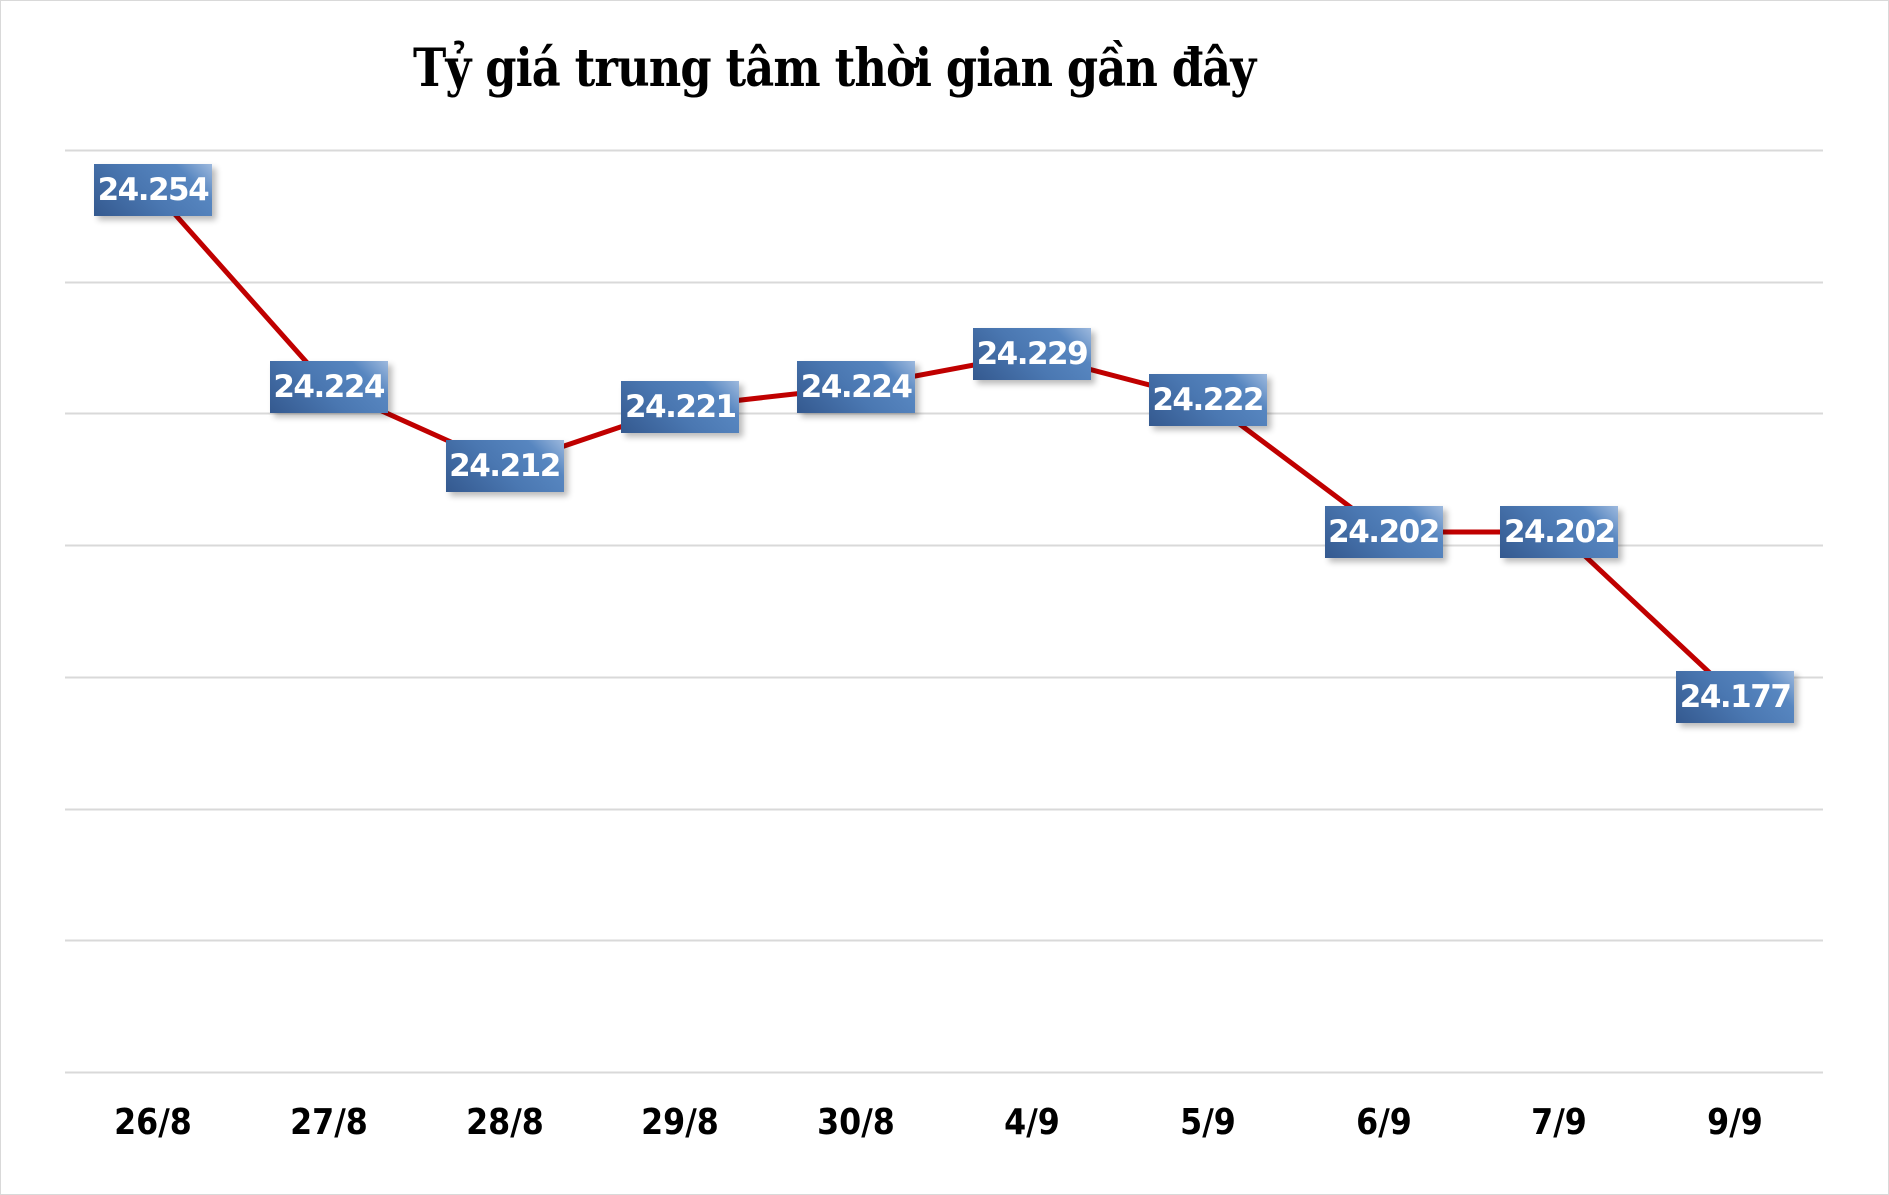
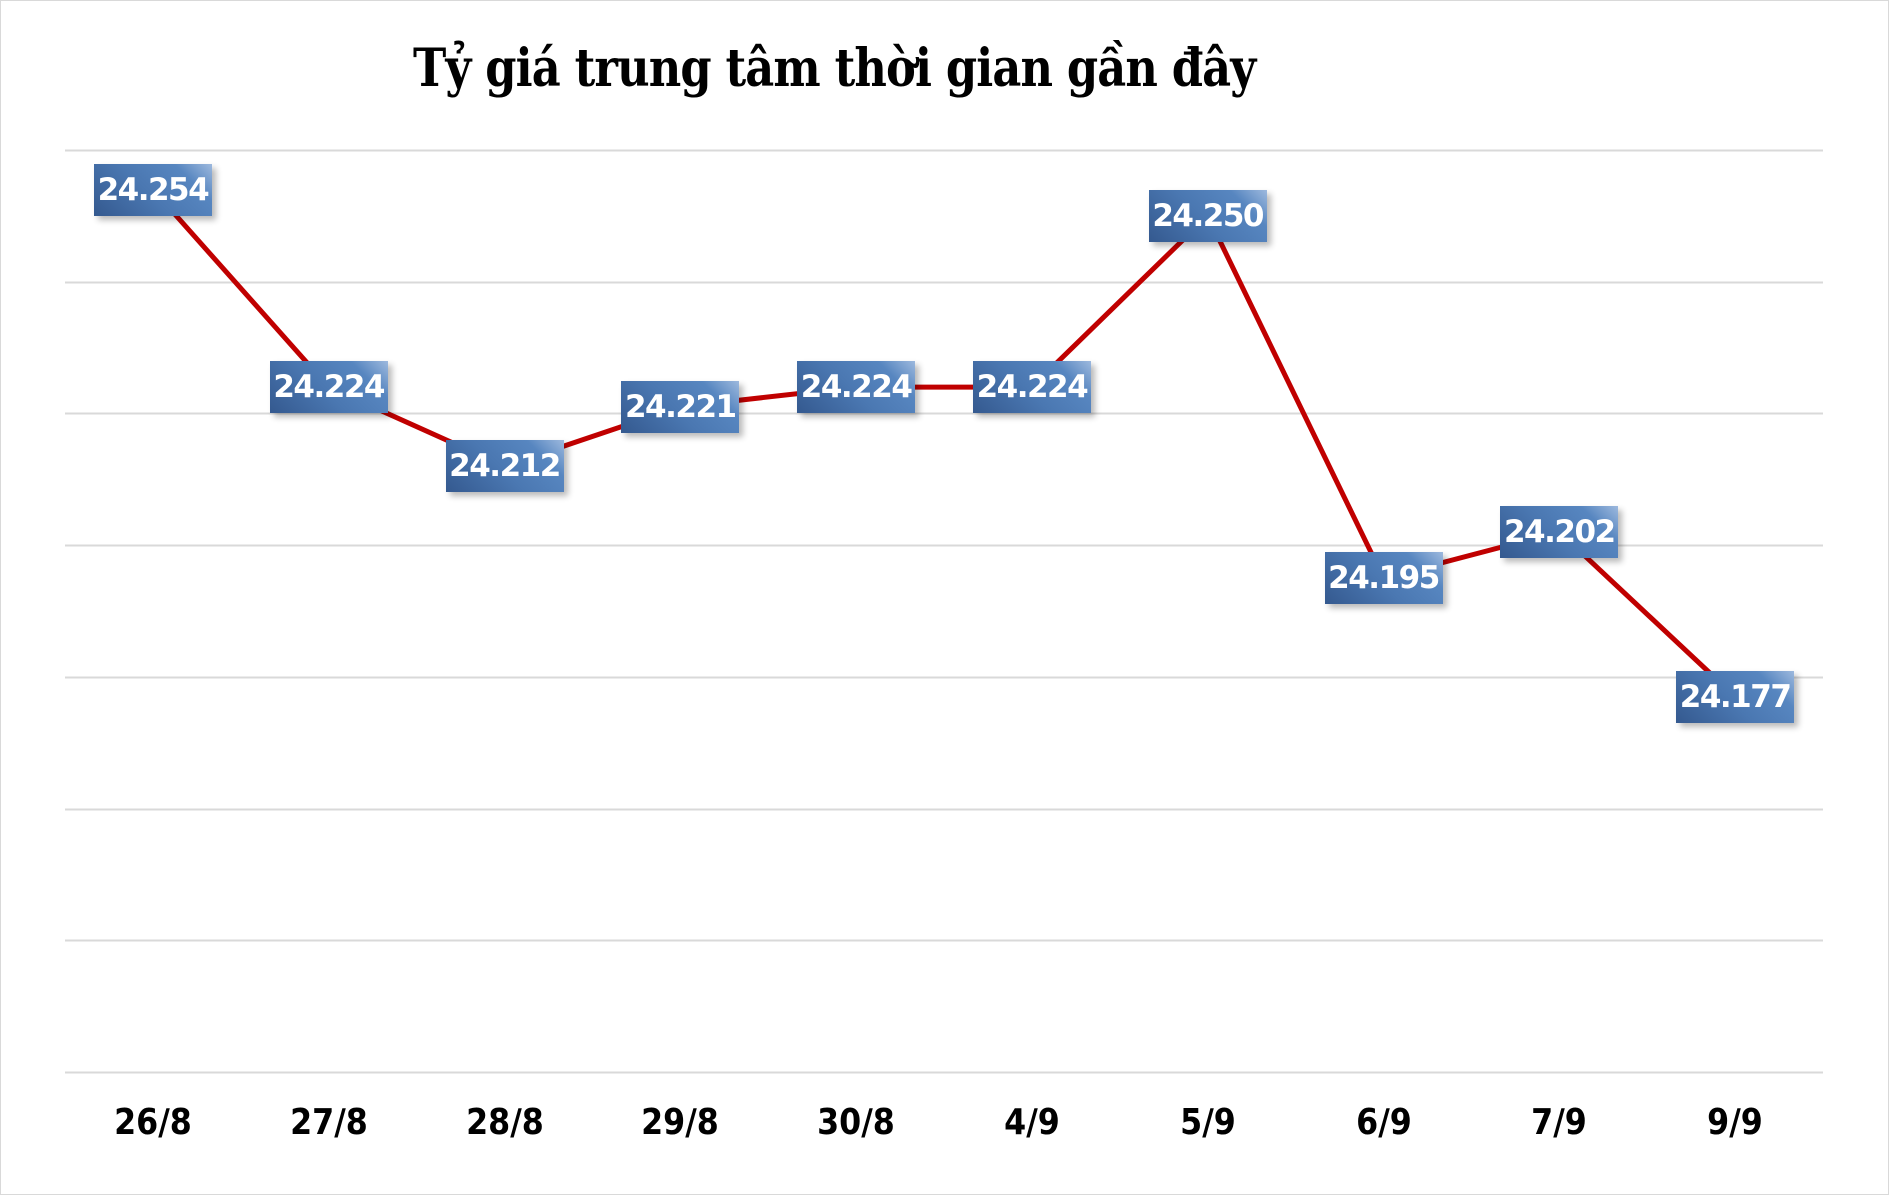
4/9: 24.229 -> 24.224
5/9: 24.222 -> 24.250
6/9: 24.202 -> 24.195
